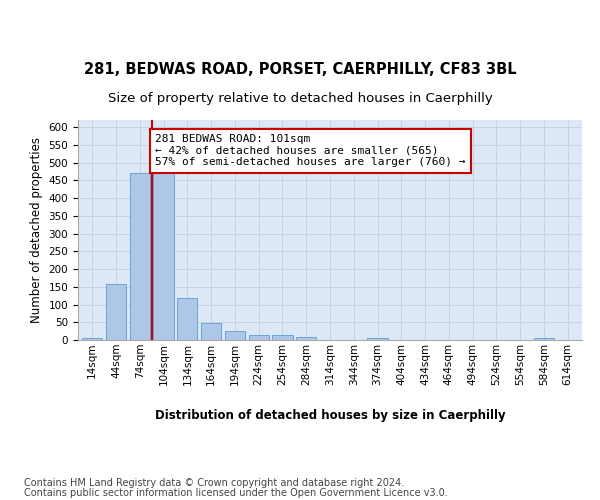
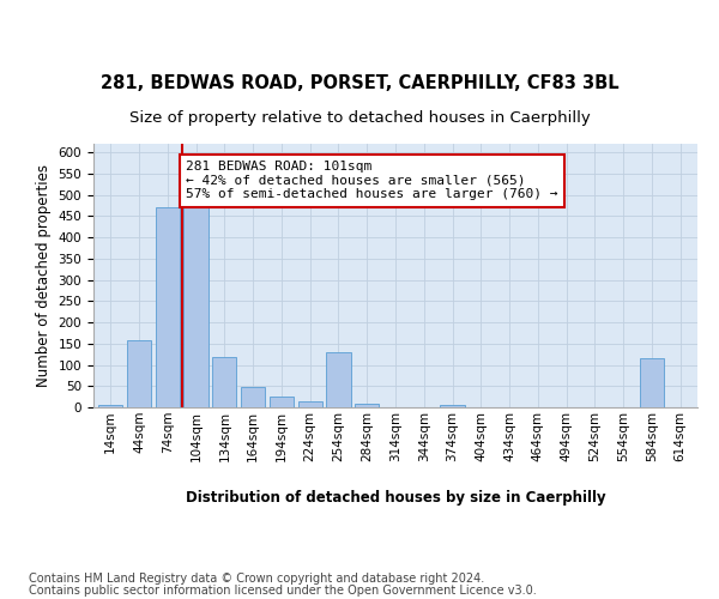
254sqm: 13 -> 130
584sqm: 5 -> 115
